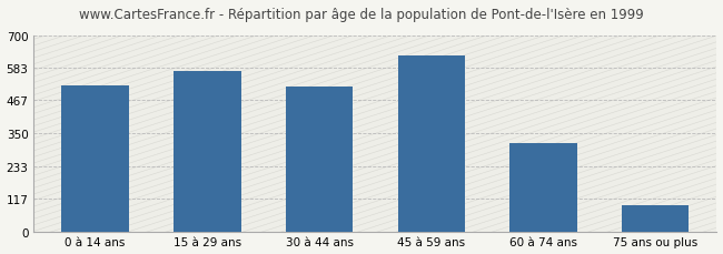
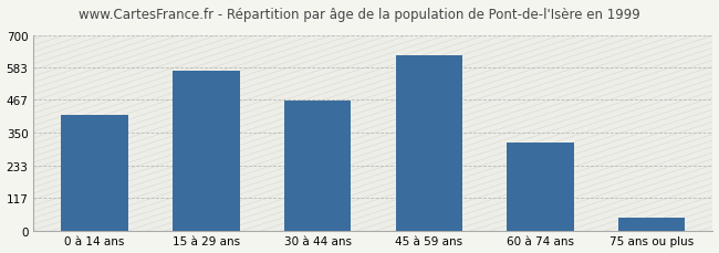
0 à 14 ans: 520 -> 415
30 à 44 ans: 515 -> 465
75 ans ou plus: 93 -> 45
